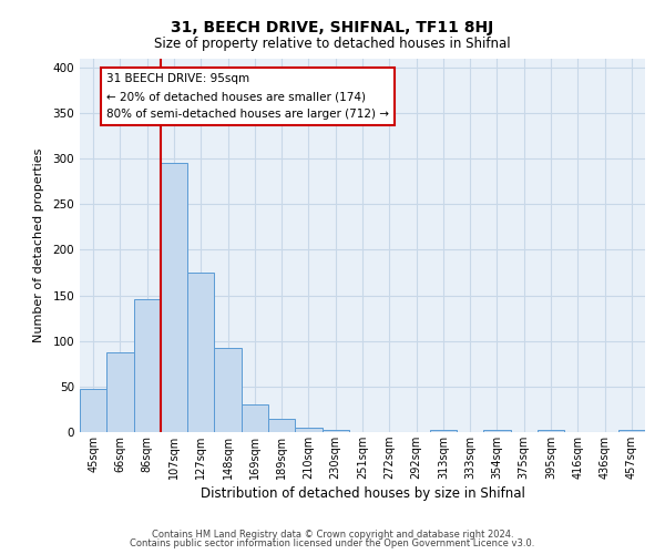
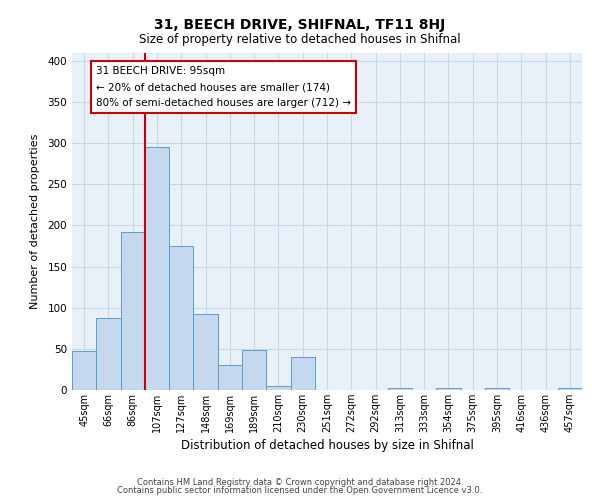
86sqm: 146 -> 192
189sqm: 14 -> 48
230sqm: 2 -> 40
